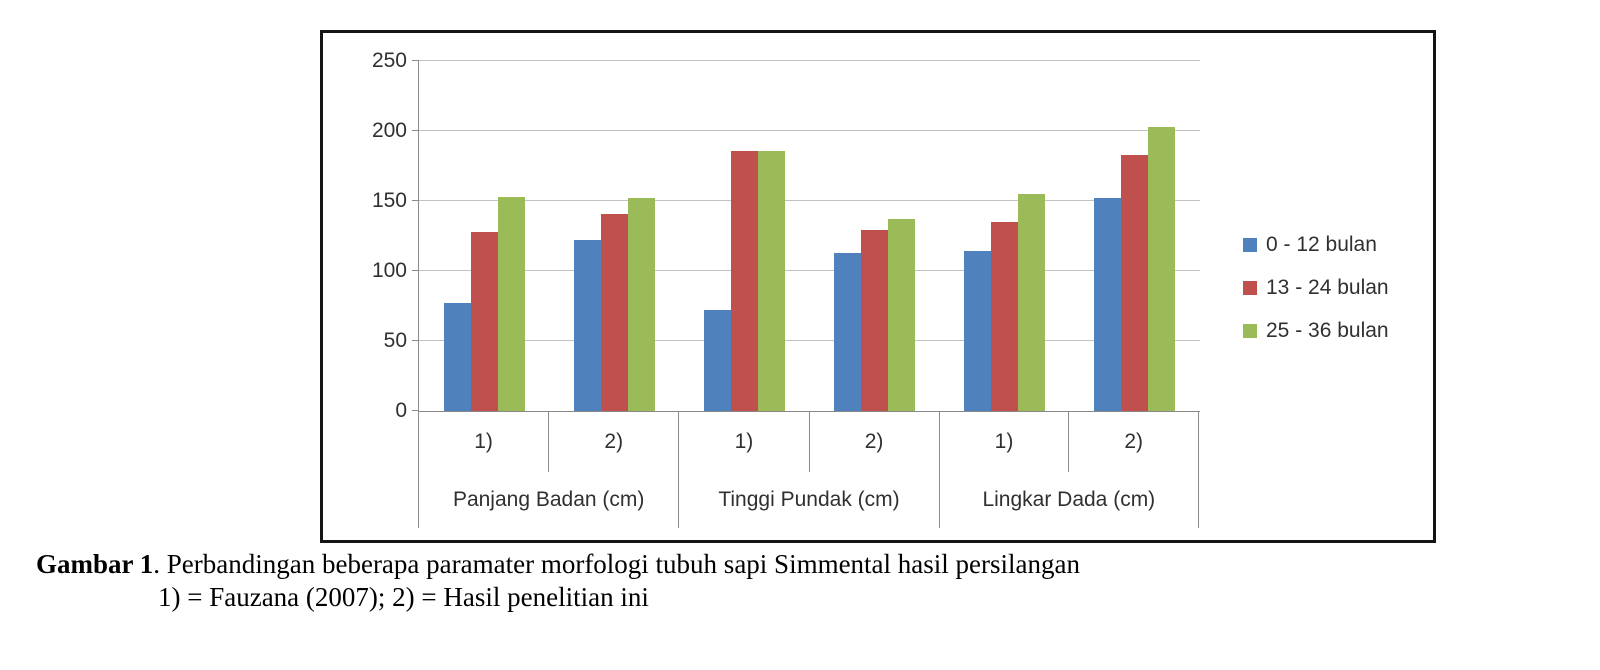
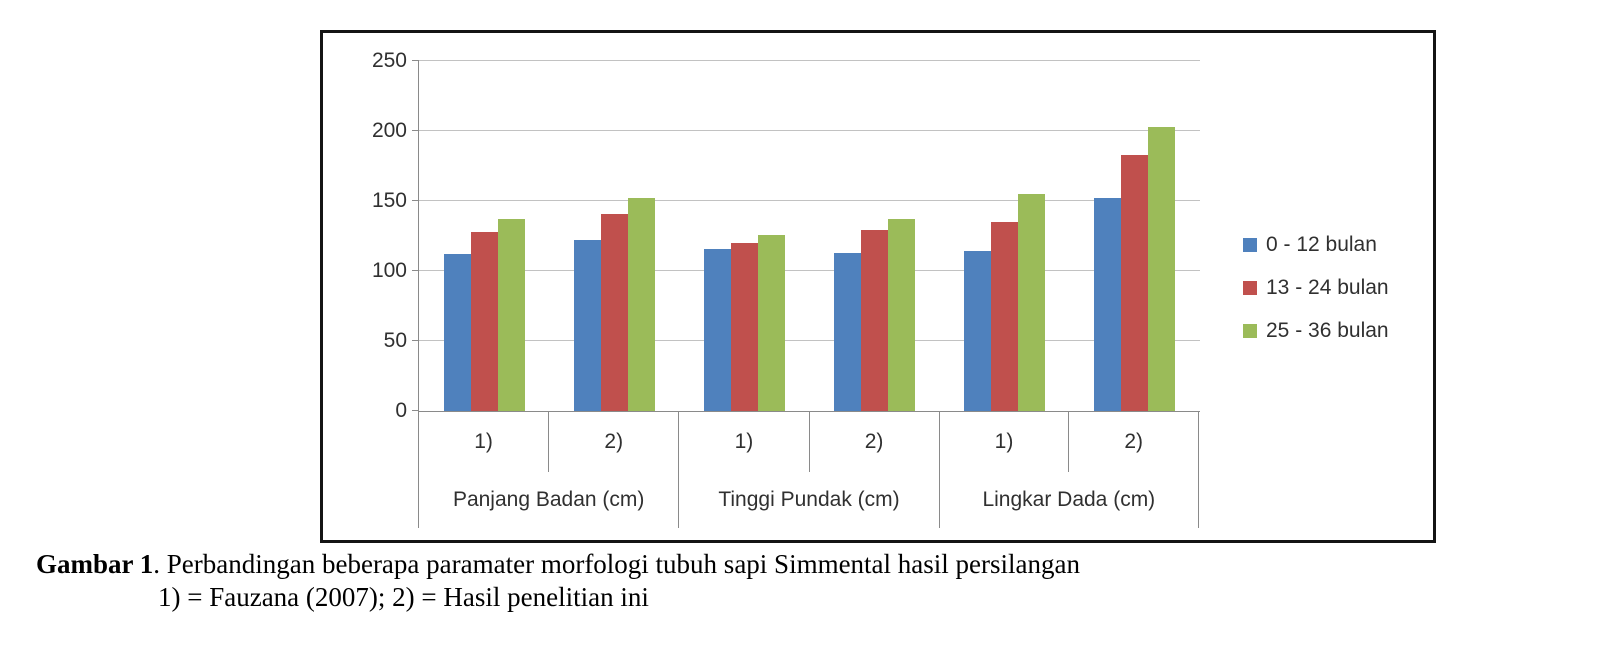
0 - 12 bulan/Panjang Badan (cm) 1): 77 -> 112
25 - 36 bulan/Panjang Badan (cm) 1): 153 -> 137
0 - 12 bulan/Tinggi Pundak (cm) 1): 72 -> 116
13 - 24 bulan/Tinggi Pundak (cm) 1): 186 -> 120
25 - 36 bulan/Tinggi Pundak (cm) 1): 186 -> 126
